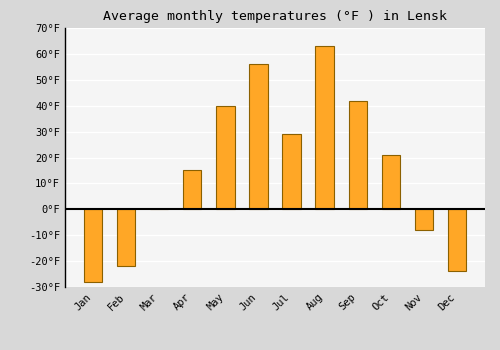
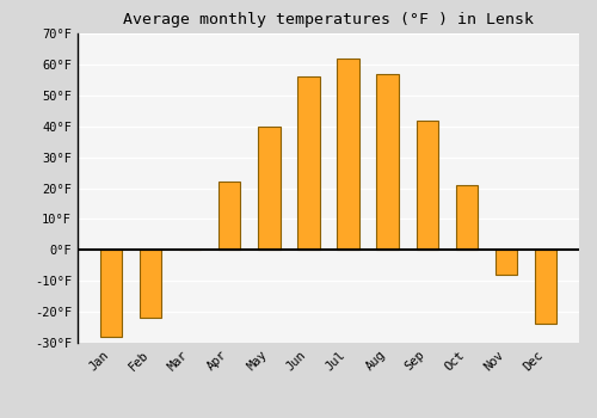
Apr: 15°F -> 22°F
Jul: 29°F -> 62°F
Aug: 63°F -> 57°F
